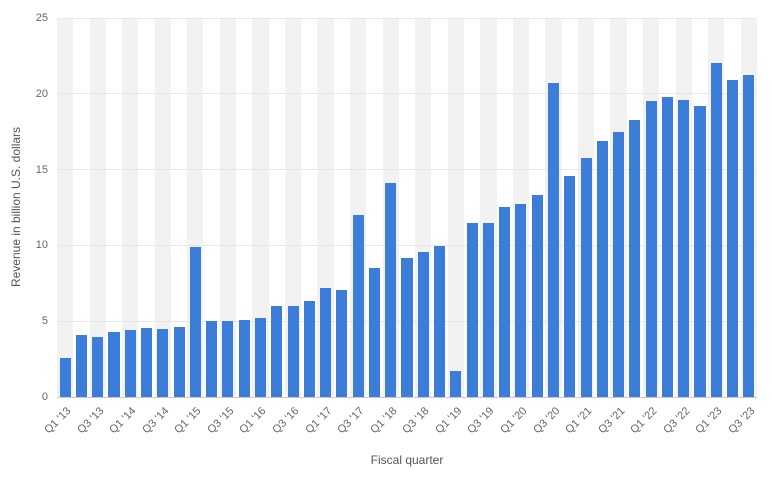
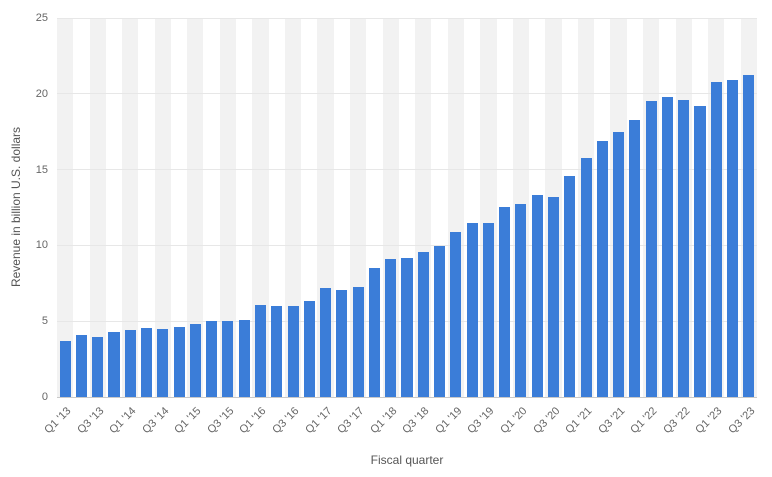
Q1 '13: 2.6 -> 3.7
Q1 '15: 9.9 -> 4.8
Q1 '16: 5.2 -> 6.1
Q3 '17: 12.0 -> 7.3
Q1 '18: 14.1 -> 9.1
Q1 '19: 1.7 -> 10.9
Q3 '20: 20.7 -> 13.2
Q1 '23: 22.0 -> 20.8
